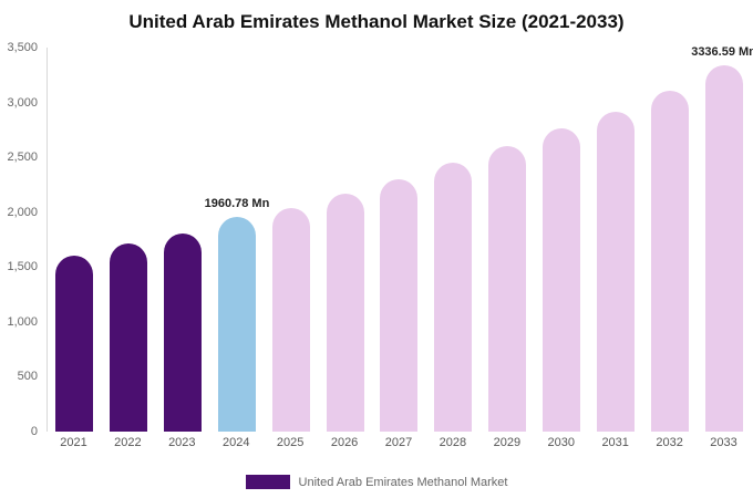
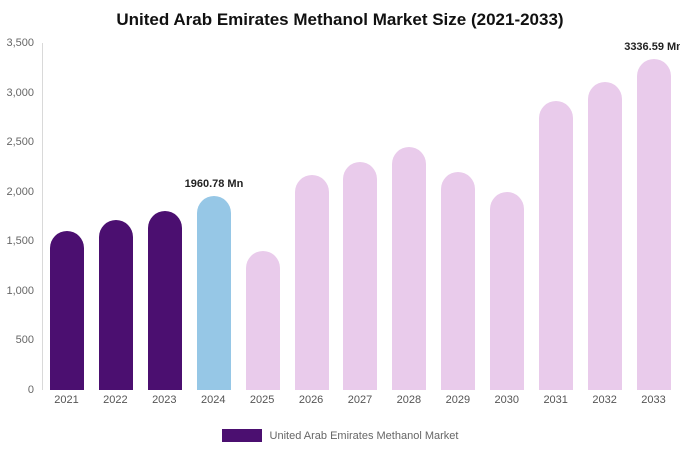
2025: 2000 -> 1400
2029: 2600 -> 2200
2030: 2800 -> 2000
